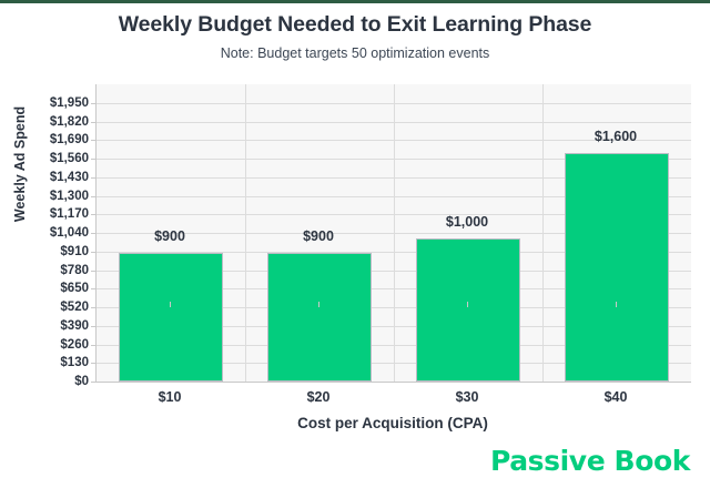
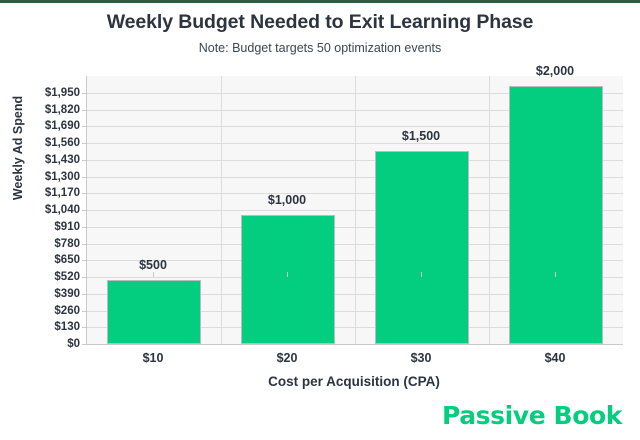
$10: $900 -> $500
$20: $900 -> $1,000
$30: $1,000 -> $1,500
$40: $1,600 -> $2,000
